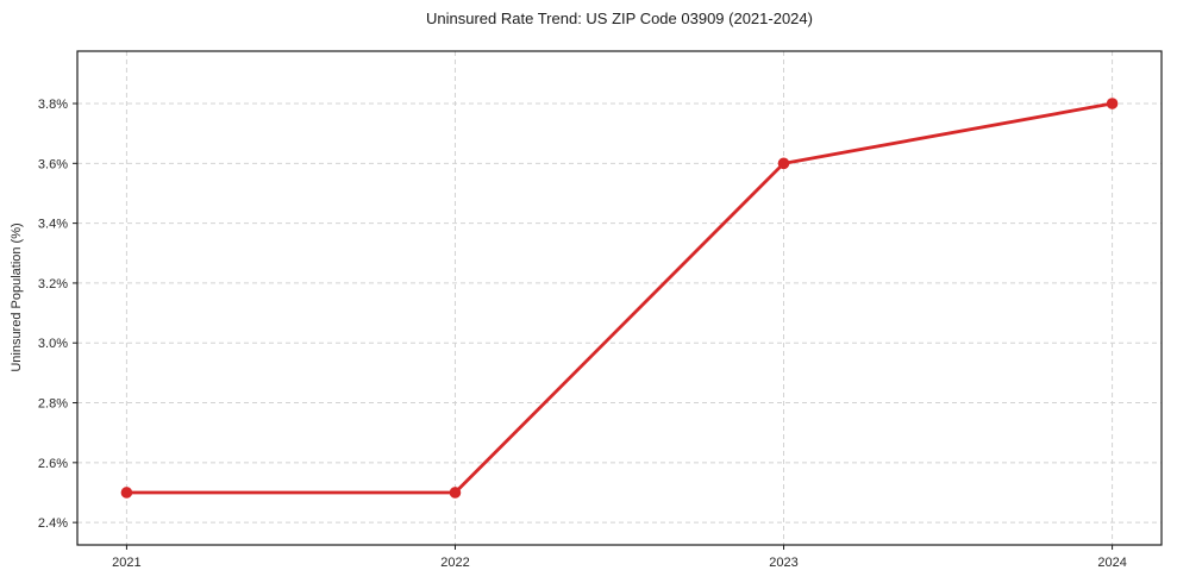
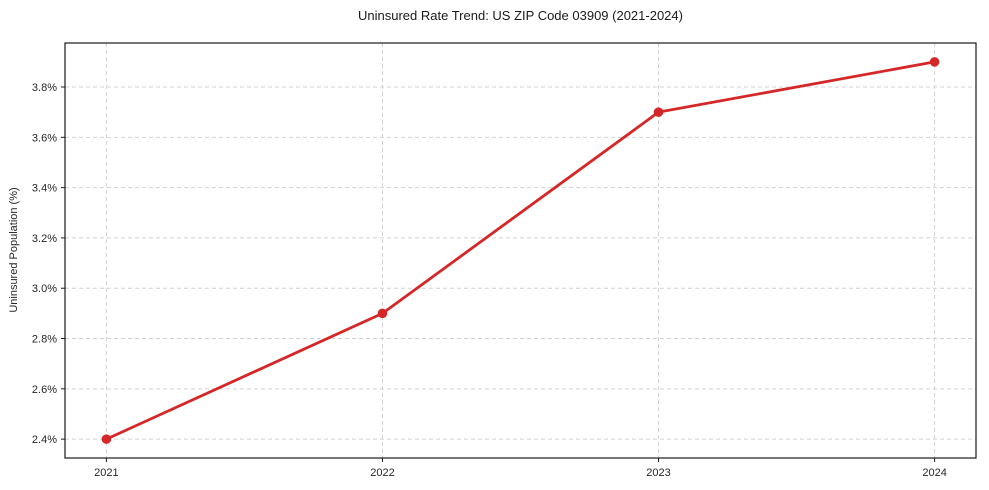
2021: 2.5% -> 2.4%
2022: 2.5% -> 2.9%
2023: 3.6% -> 3.7%
2024: 3.8% -> 3.9%
